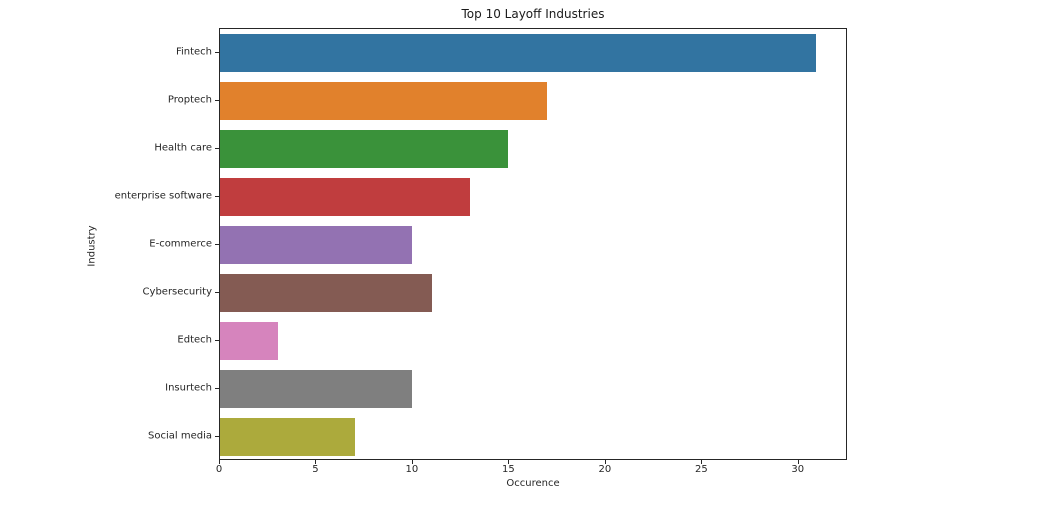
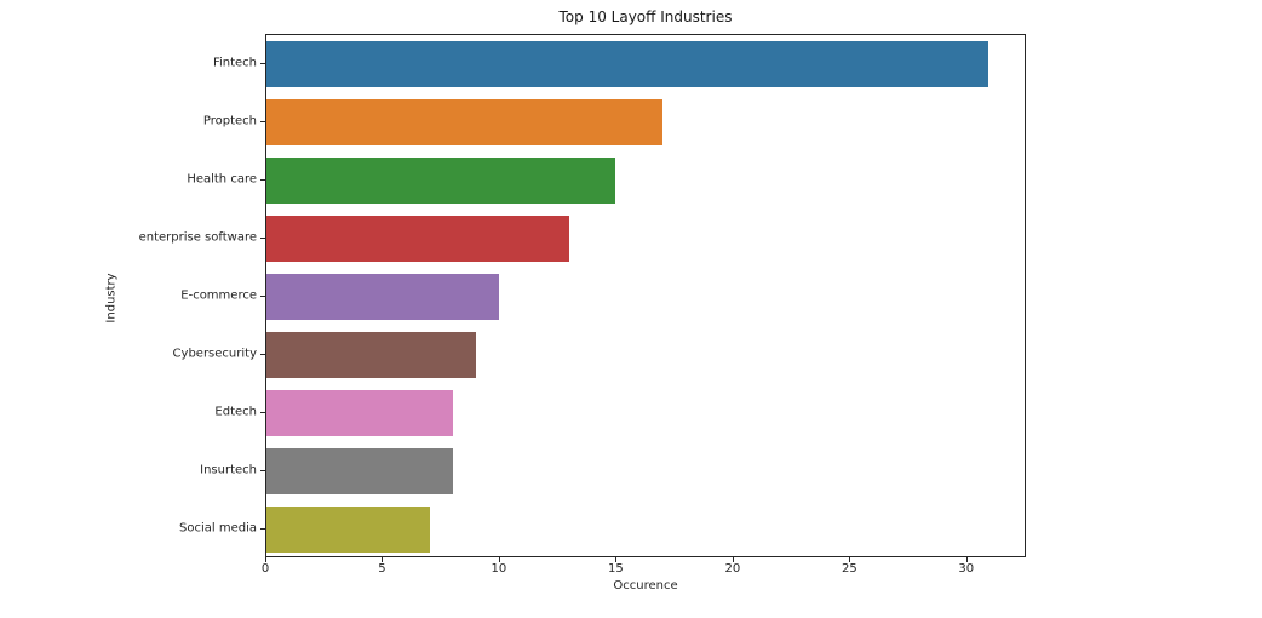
Cybersecurity: 11 -> 9
Edtech: 3 -> 8
Insurtech: 10 -> 8
